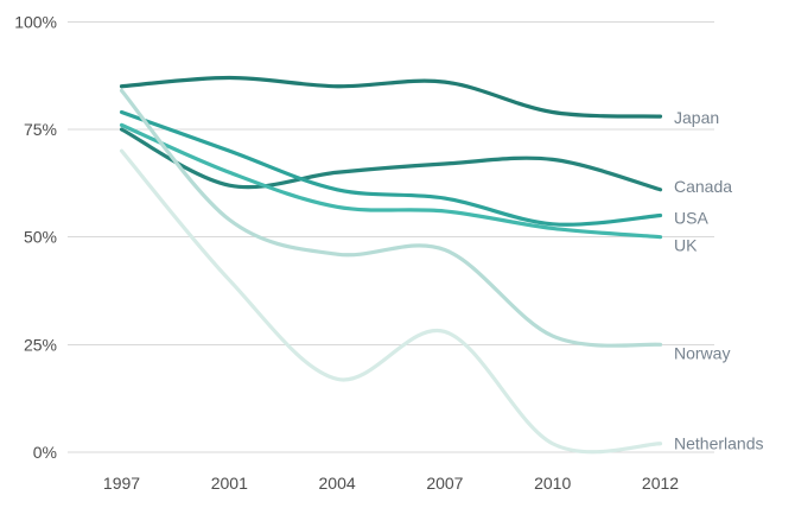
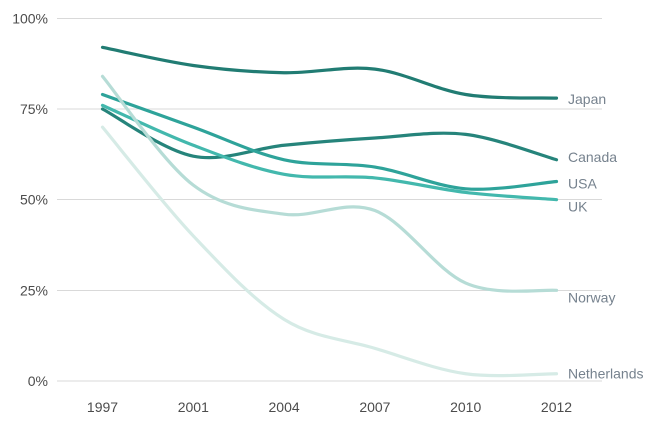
Japan/1997: 85% -> 92%
Netherlands/2007: 28% -> 9%
